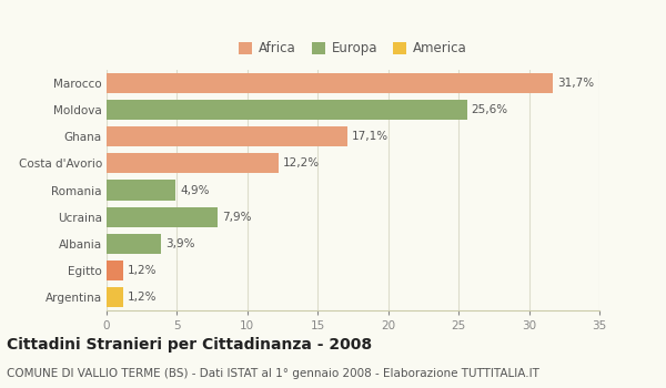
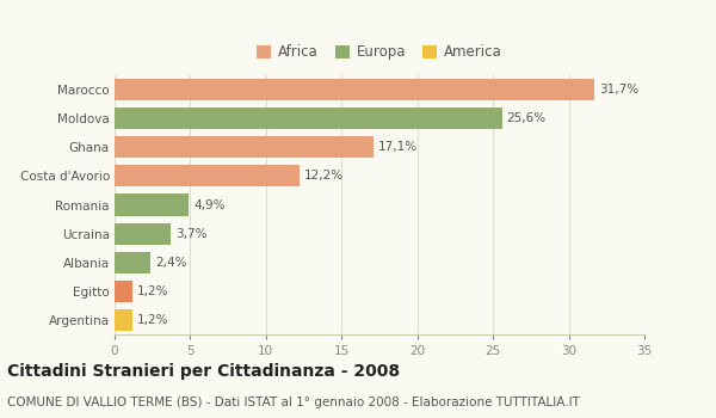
Ucraina: 7,9% -> 3,7%
Albania: 3,9% -> 2,4%
